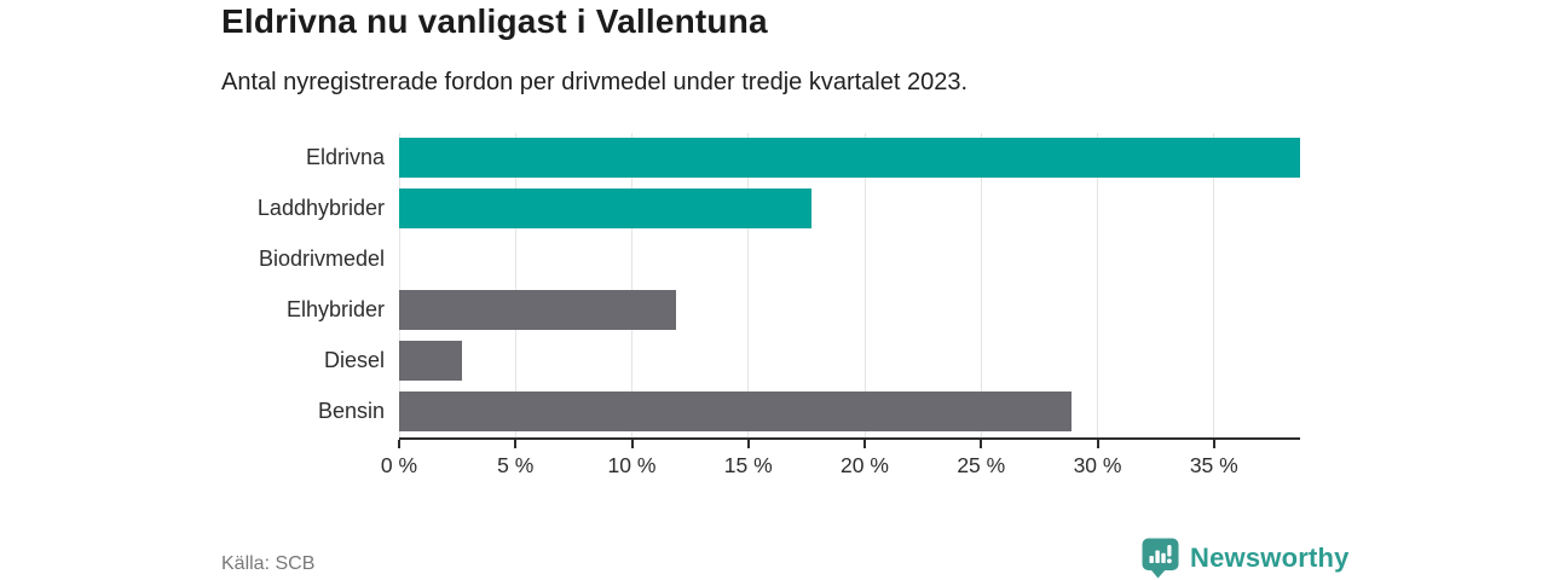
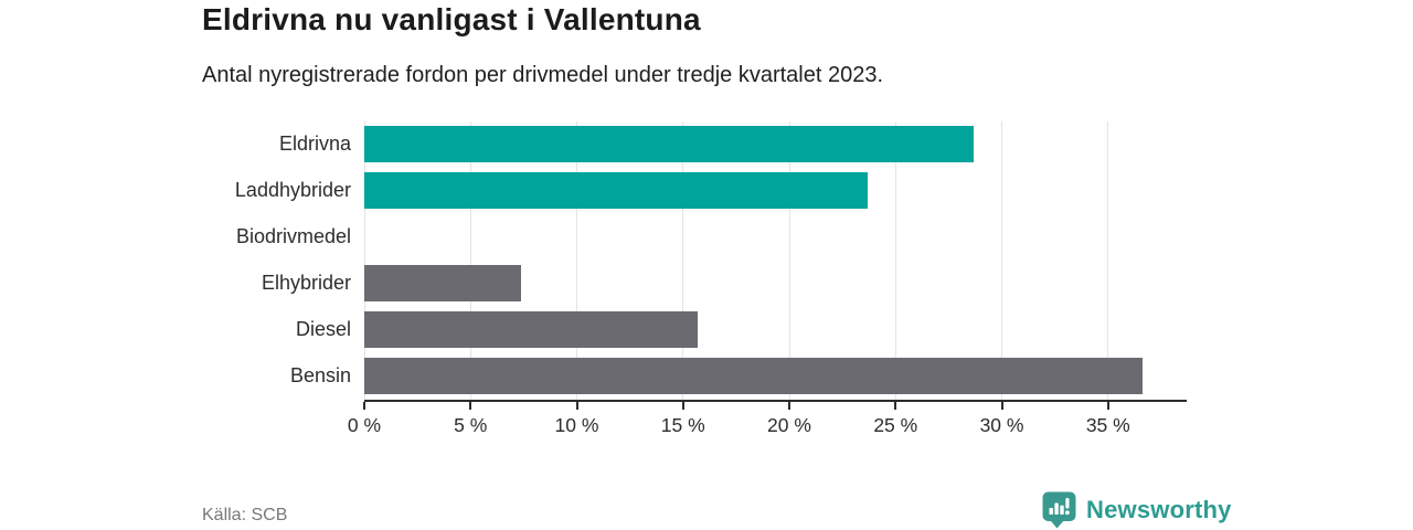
Eldrivna: 38.7% -> 28.7%
Laddhybrider: 17.7% -> 23.7%
Elhybrider: 11.9% -> 7.4%
Diesel: 2.7% -> 15.7%
Bensin: 28.9% -> 36.6%
